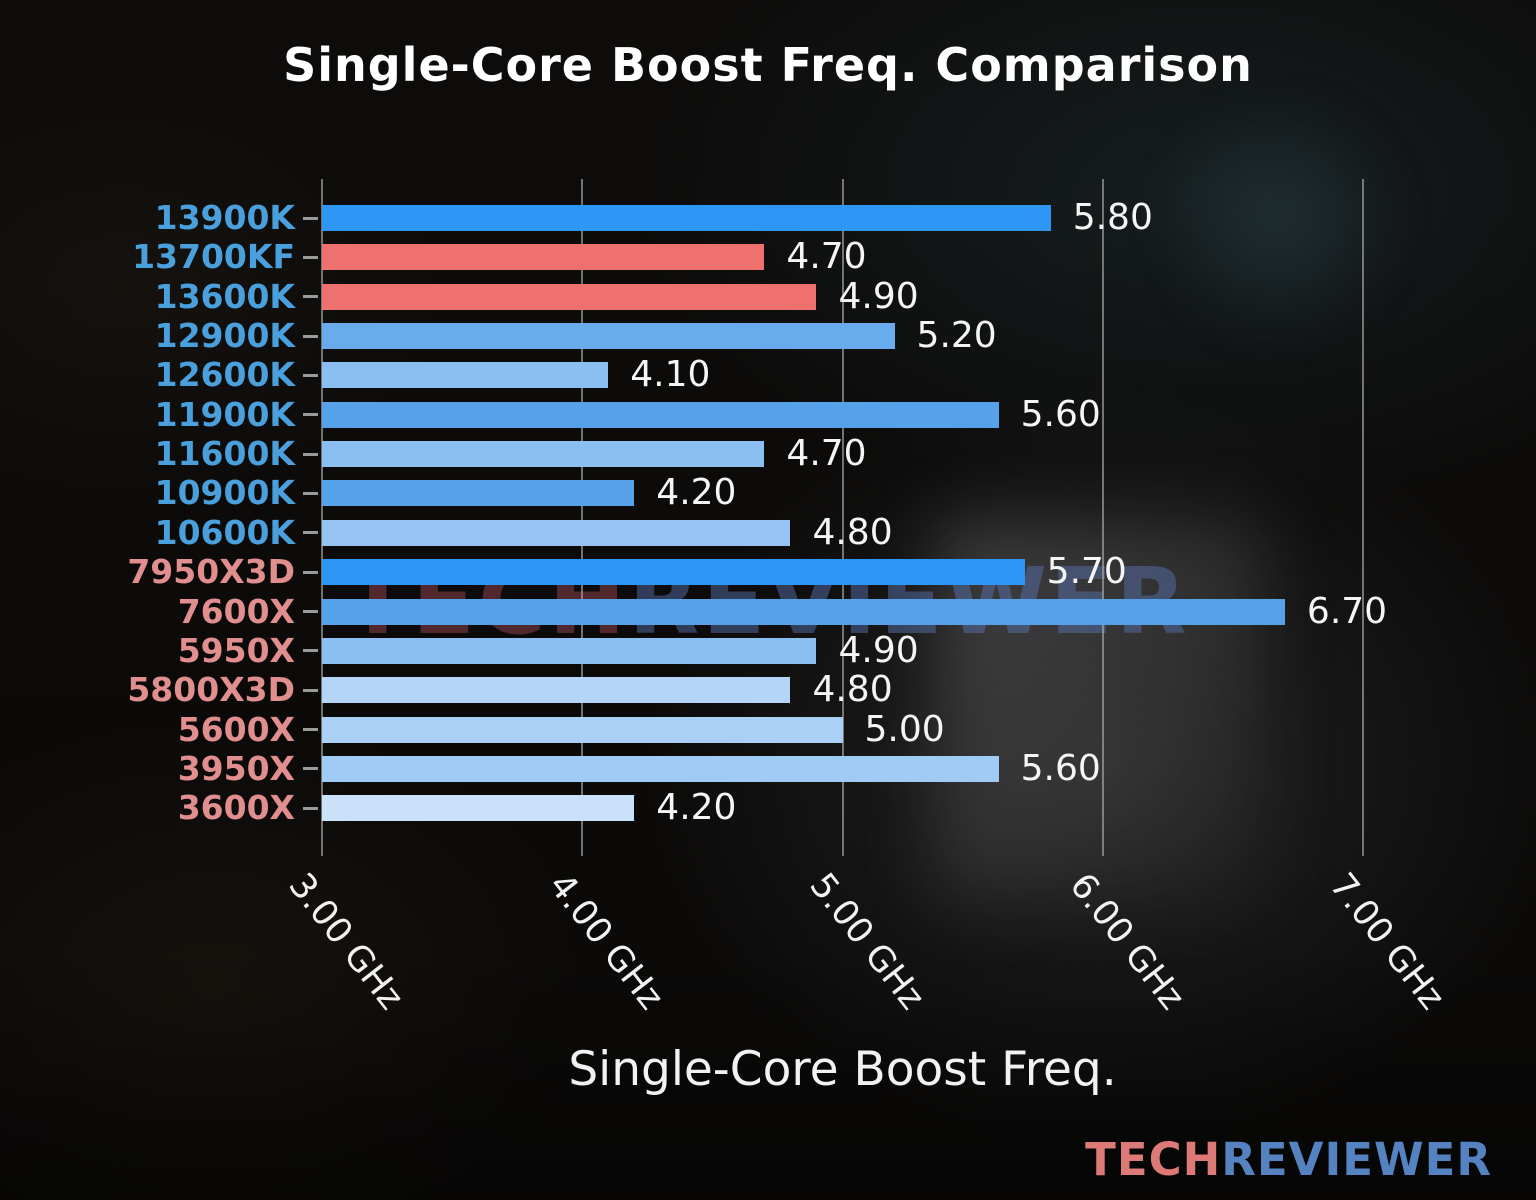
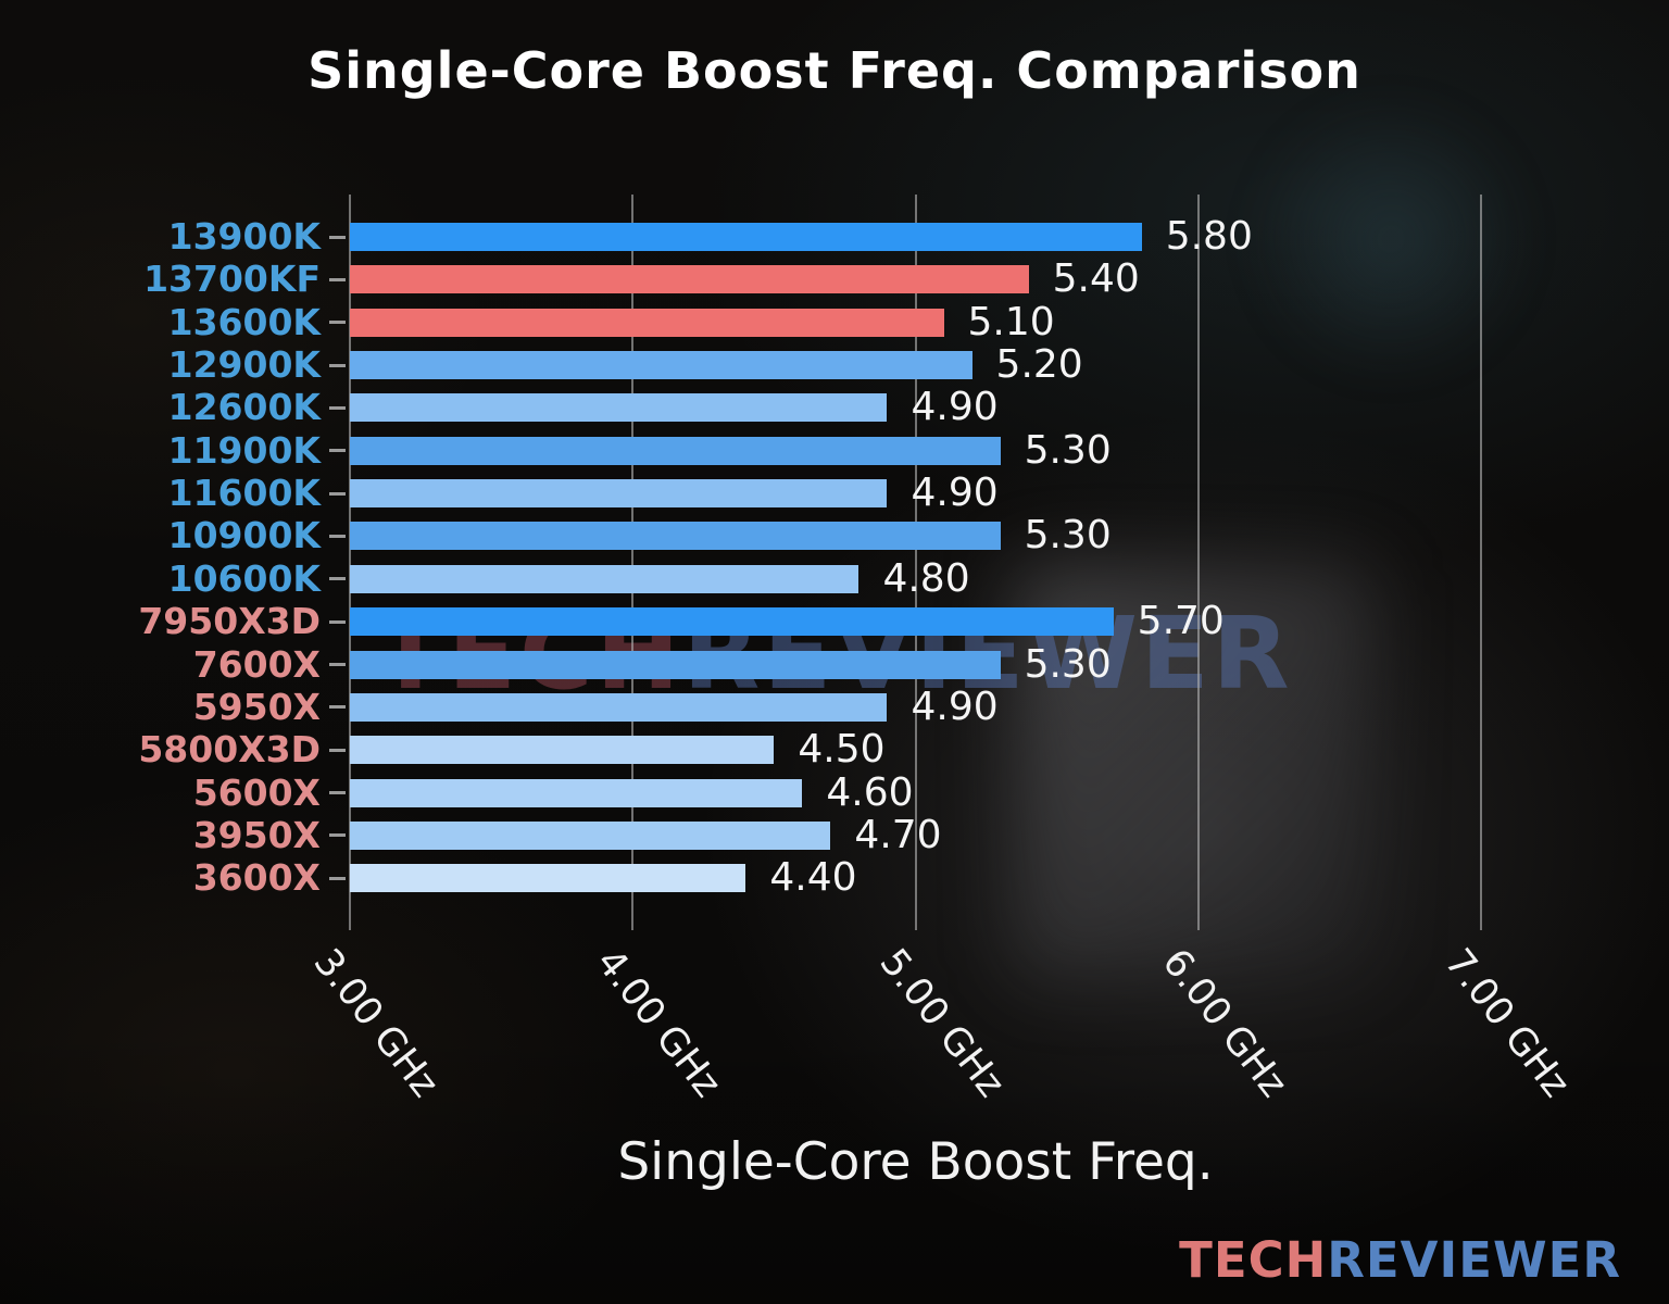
13700KF: 4.70 -> 5.40
13600K: 4.90 -> 5.10
12600K: 4.10 -> 4.90
11900K: 5.60 -> 5.30
11600K: 4.70 -> 4.90
10900K: 4.20 -> 5.30
7600X: 6.70 -> 5.30
5800X3D: 4.80 -> 4.50
5600X: 5.00 -> 4.60
3950X: 5.60 -> 4.70
3600X: 4.20 -> 4.40
